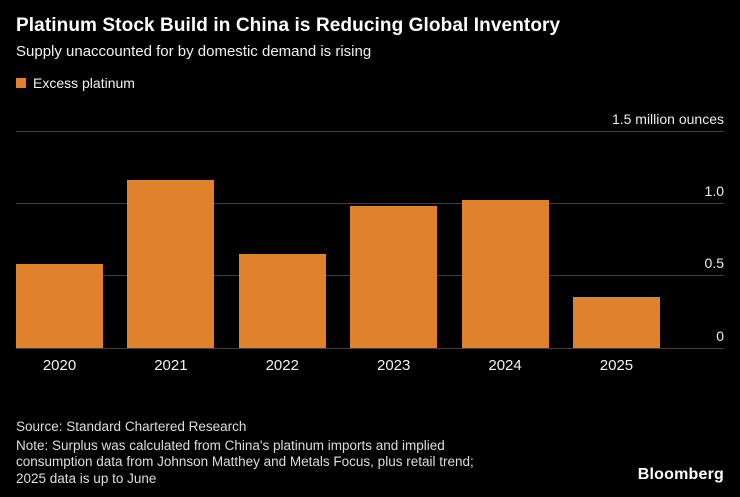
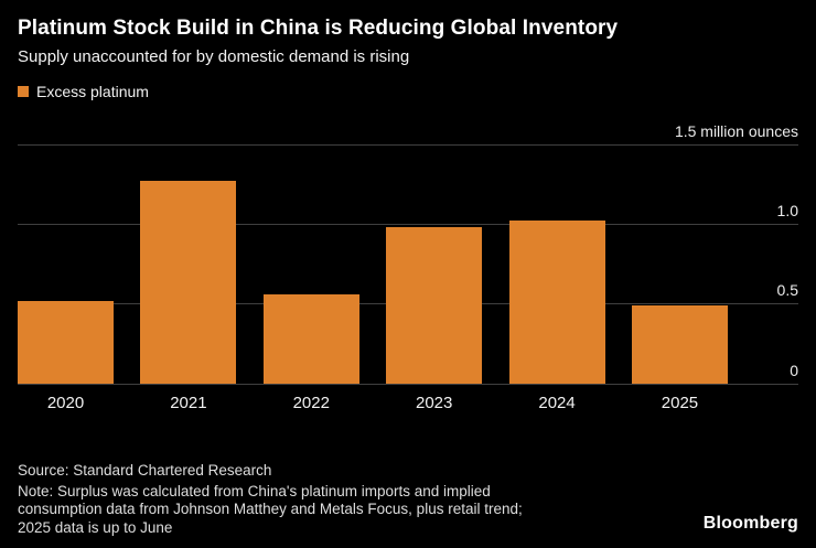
2020: 0.58 -> 0.52
2021: 1.16 -> 1.27
2022: 0.65 -> 0.56
2025: 0.35 -> 0.49
